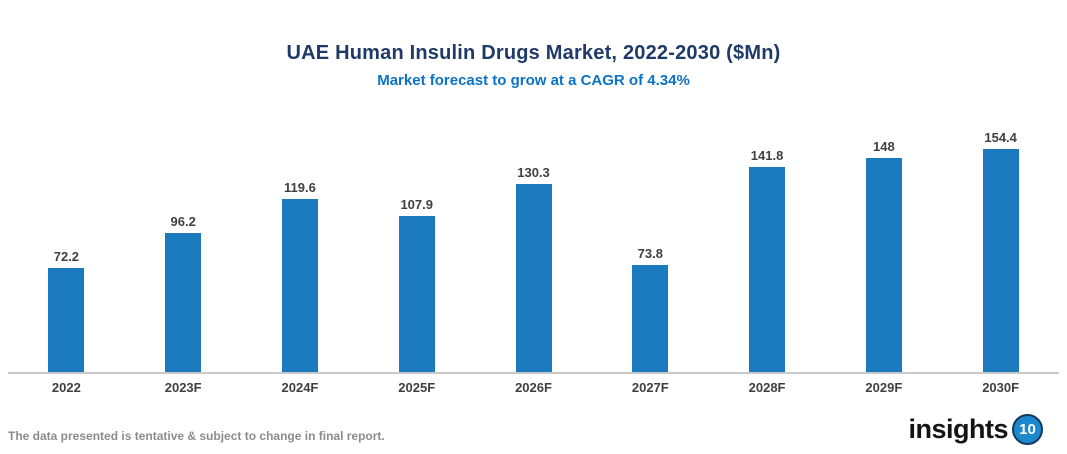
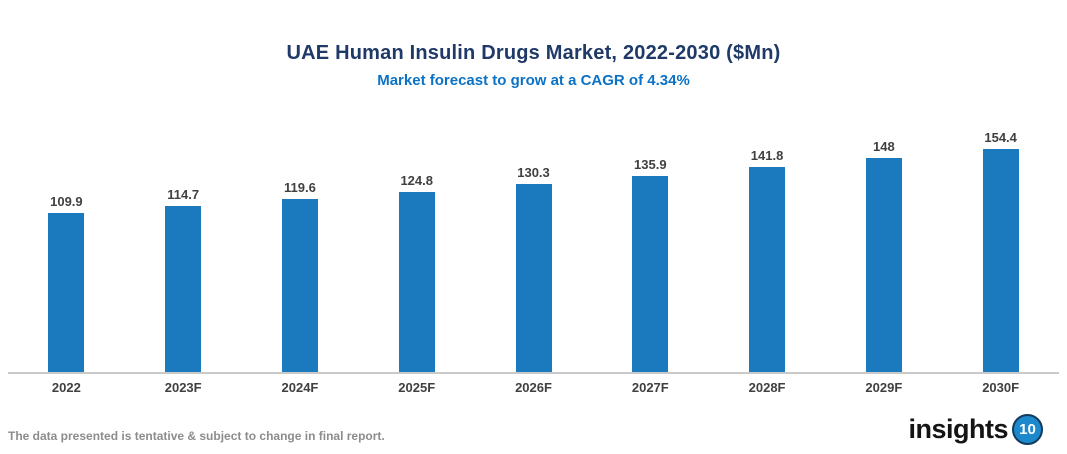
2022: 72.2 -> 109.9
2023F: 96.2 -> 114.7
2025F: 107.9 -> 124.8
2027F: 73.8 -> 135.9
